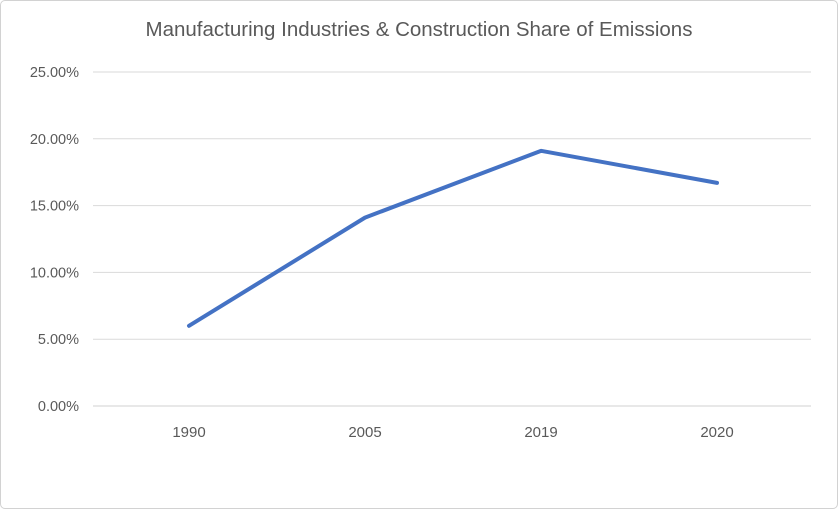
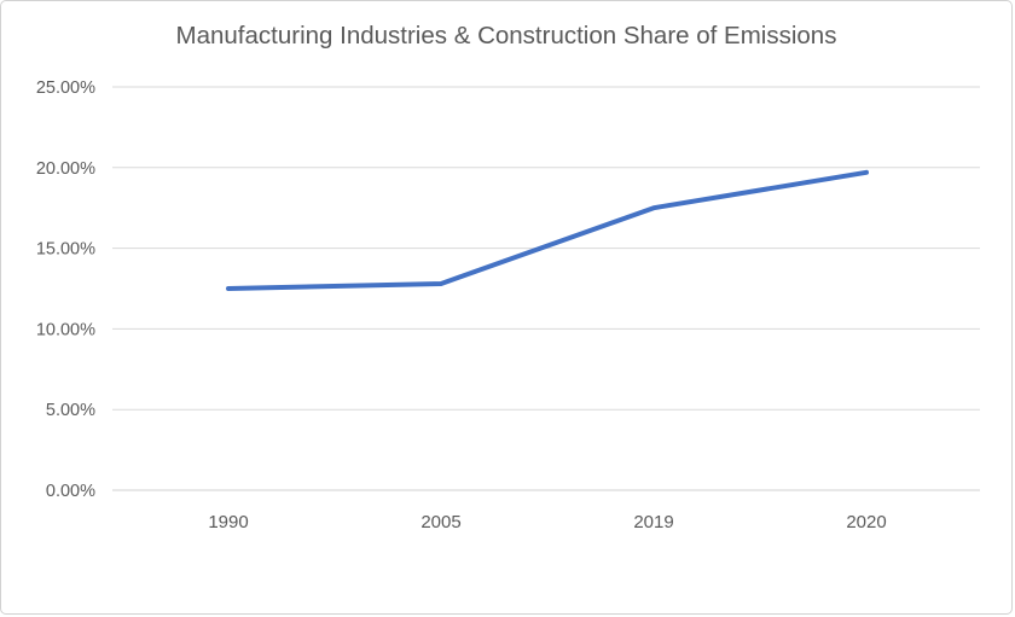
1990: 6.0% -> 12.5%
2005: 14.1% -> 12.8%
2019: 19.1% -> 17.5%
2020: 16.7% -> 19.7%
